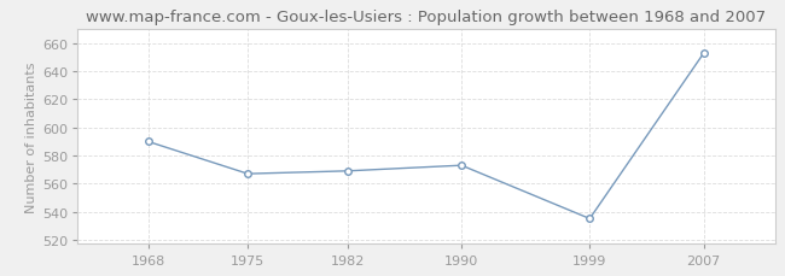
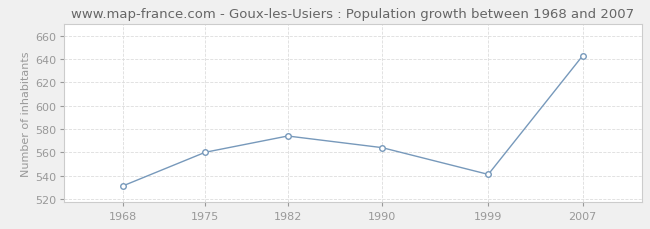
1968: 590 -> 531
1975: 567 -> 560
1982: 569 -> 574
1990: 573 -> 564
1999: 535 -> 541
2007: 653 -> 643
